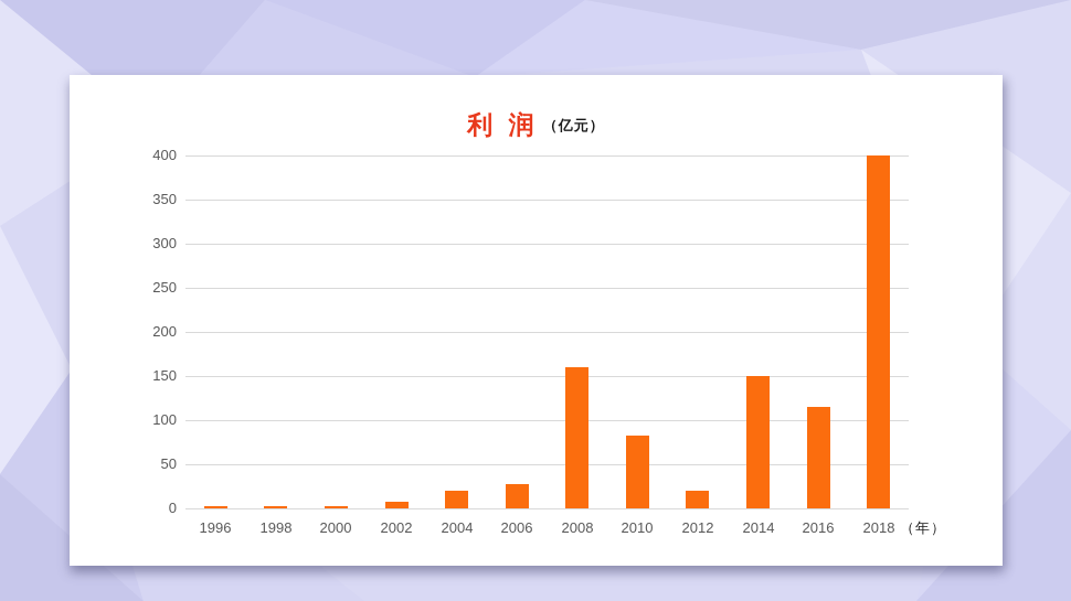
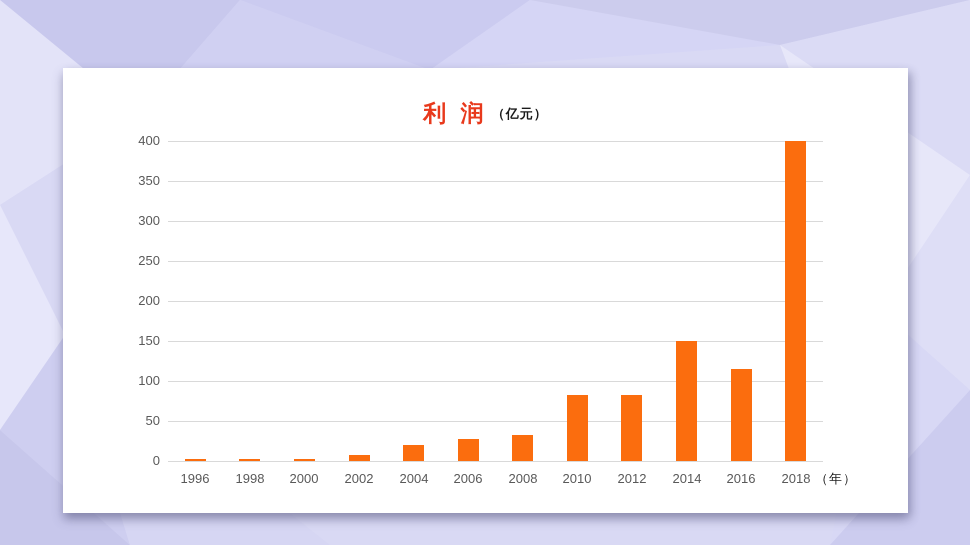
2008: 160 -> 30
2012: 20 -> 80
